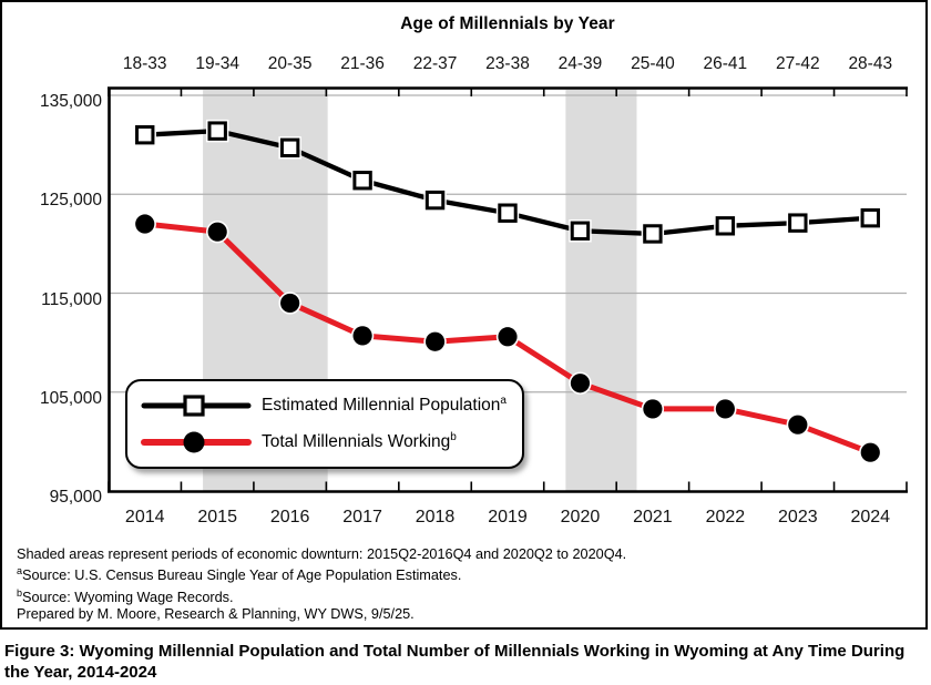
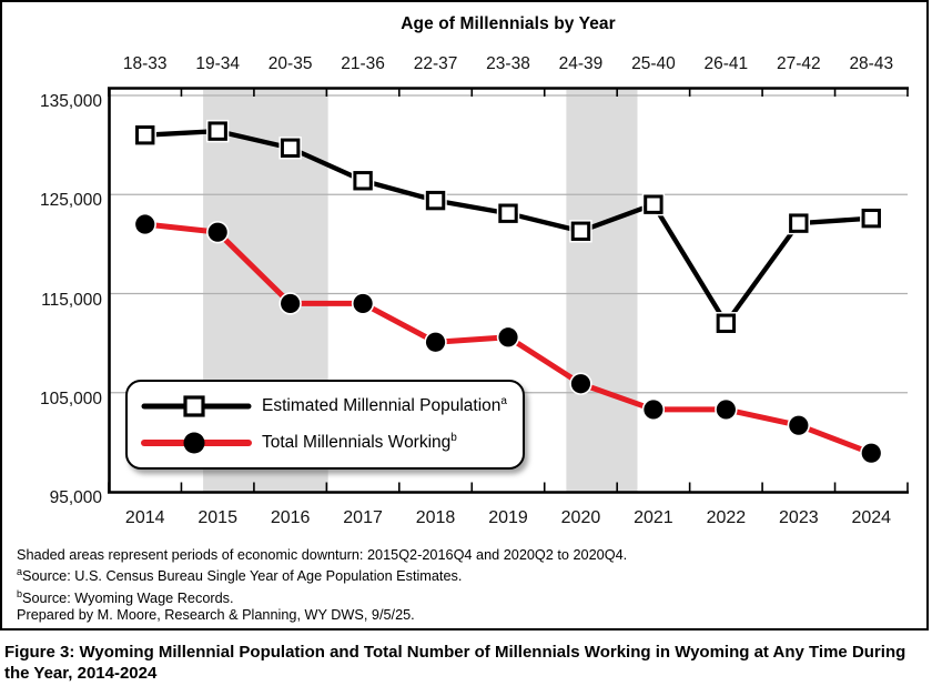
Total Millennials Working/2017: 111000 -> 114000
Estimated Millennial Population/2021: 121000 -> 124000
Estimated Millennial Population/2022: 122000 -> 112000
